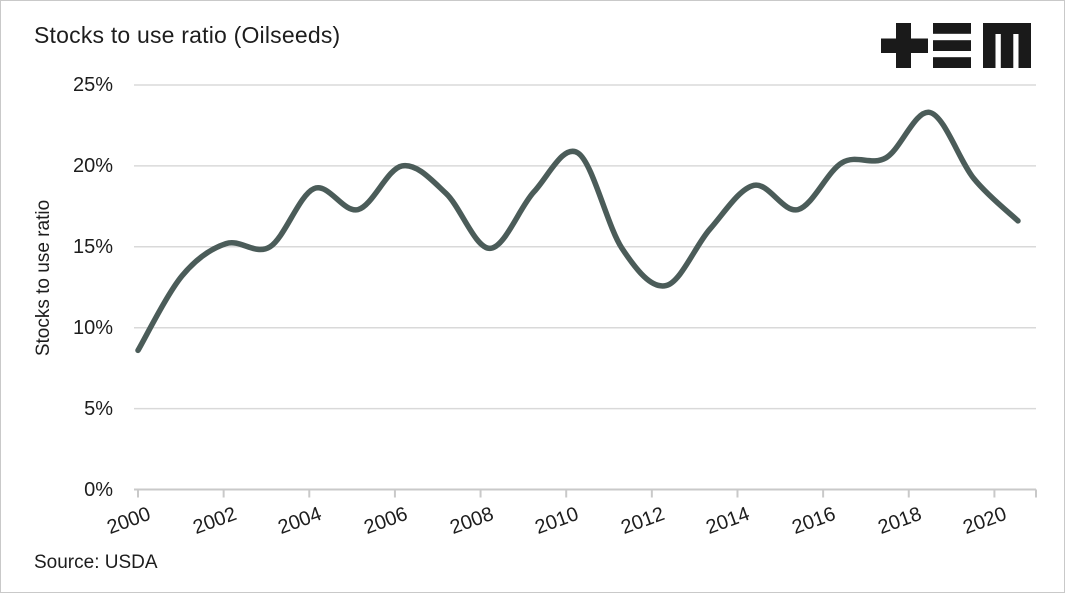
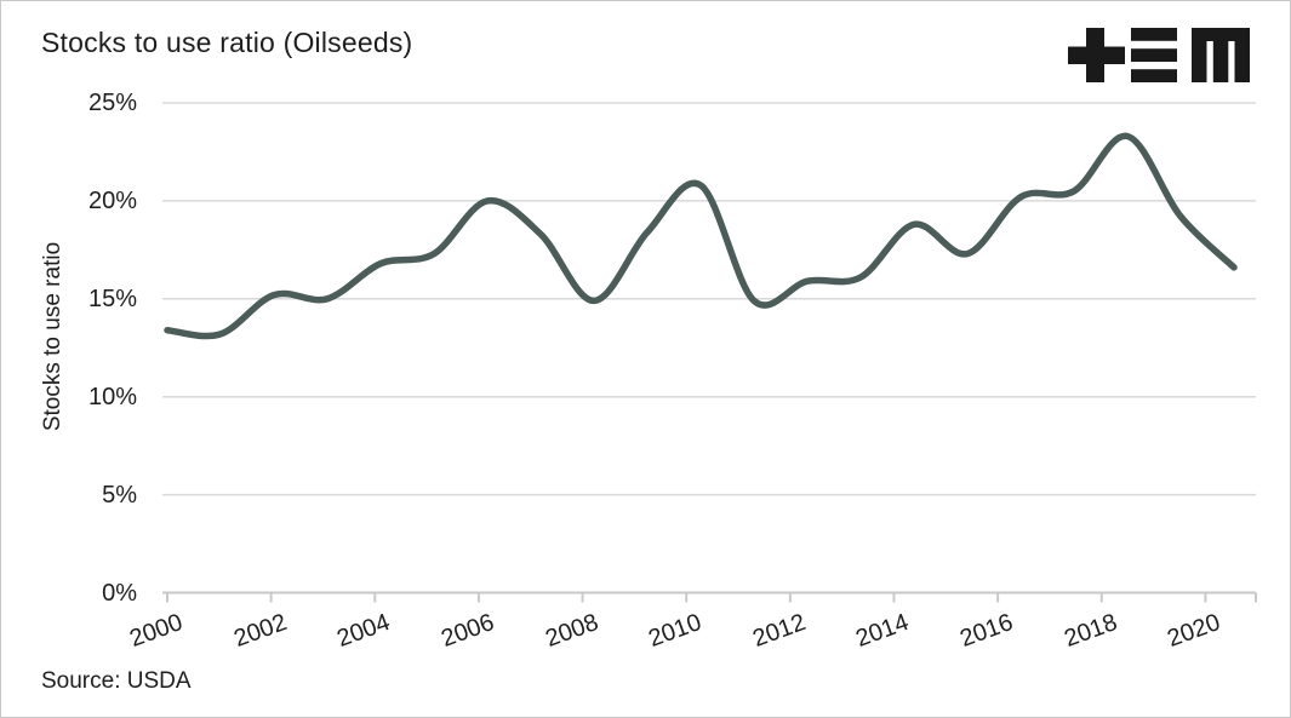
2000: 8.6% -> 13.4%
2004: 18.6% -> 16.8%
2012: 12.6% -> 15.9%
